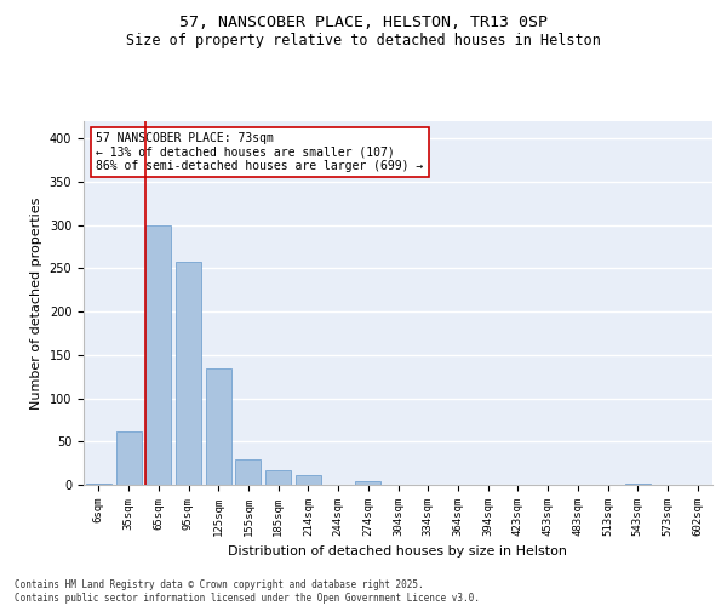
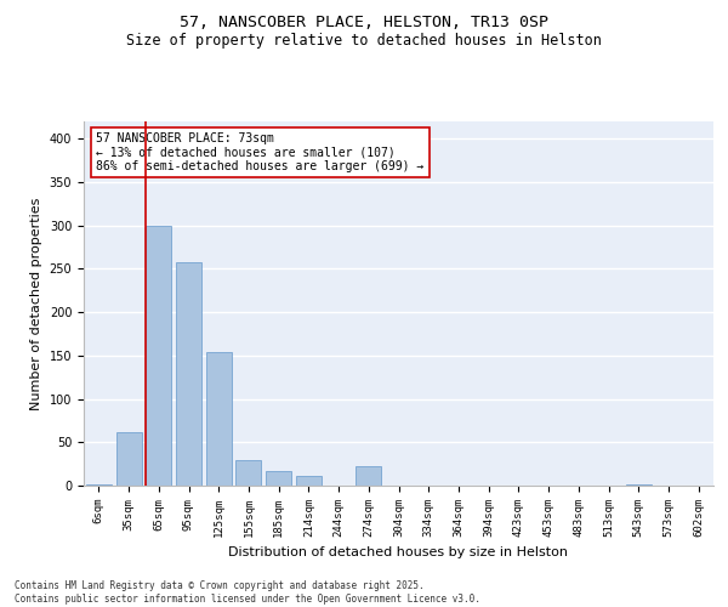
125sqm: 135 -> 154
274sqm: 4 -> 22
